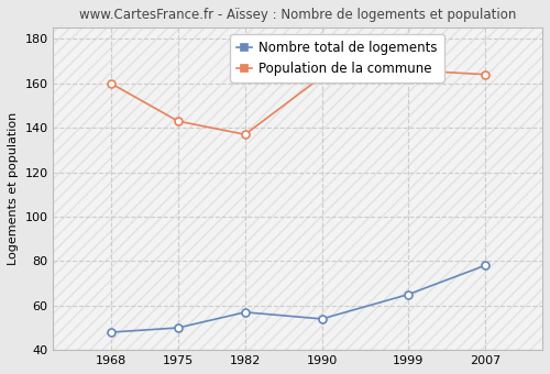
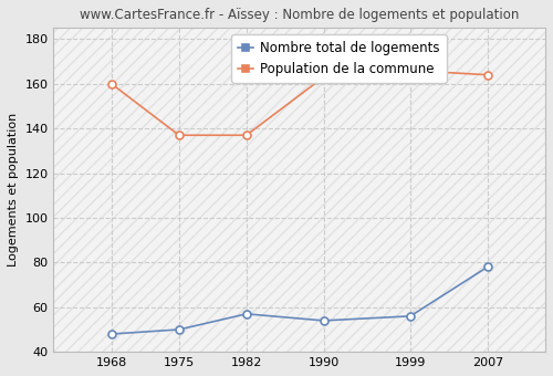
Population de la commune/1975: 143 -> 137
Nombre total de logements/1999: 65 -> 56
